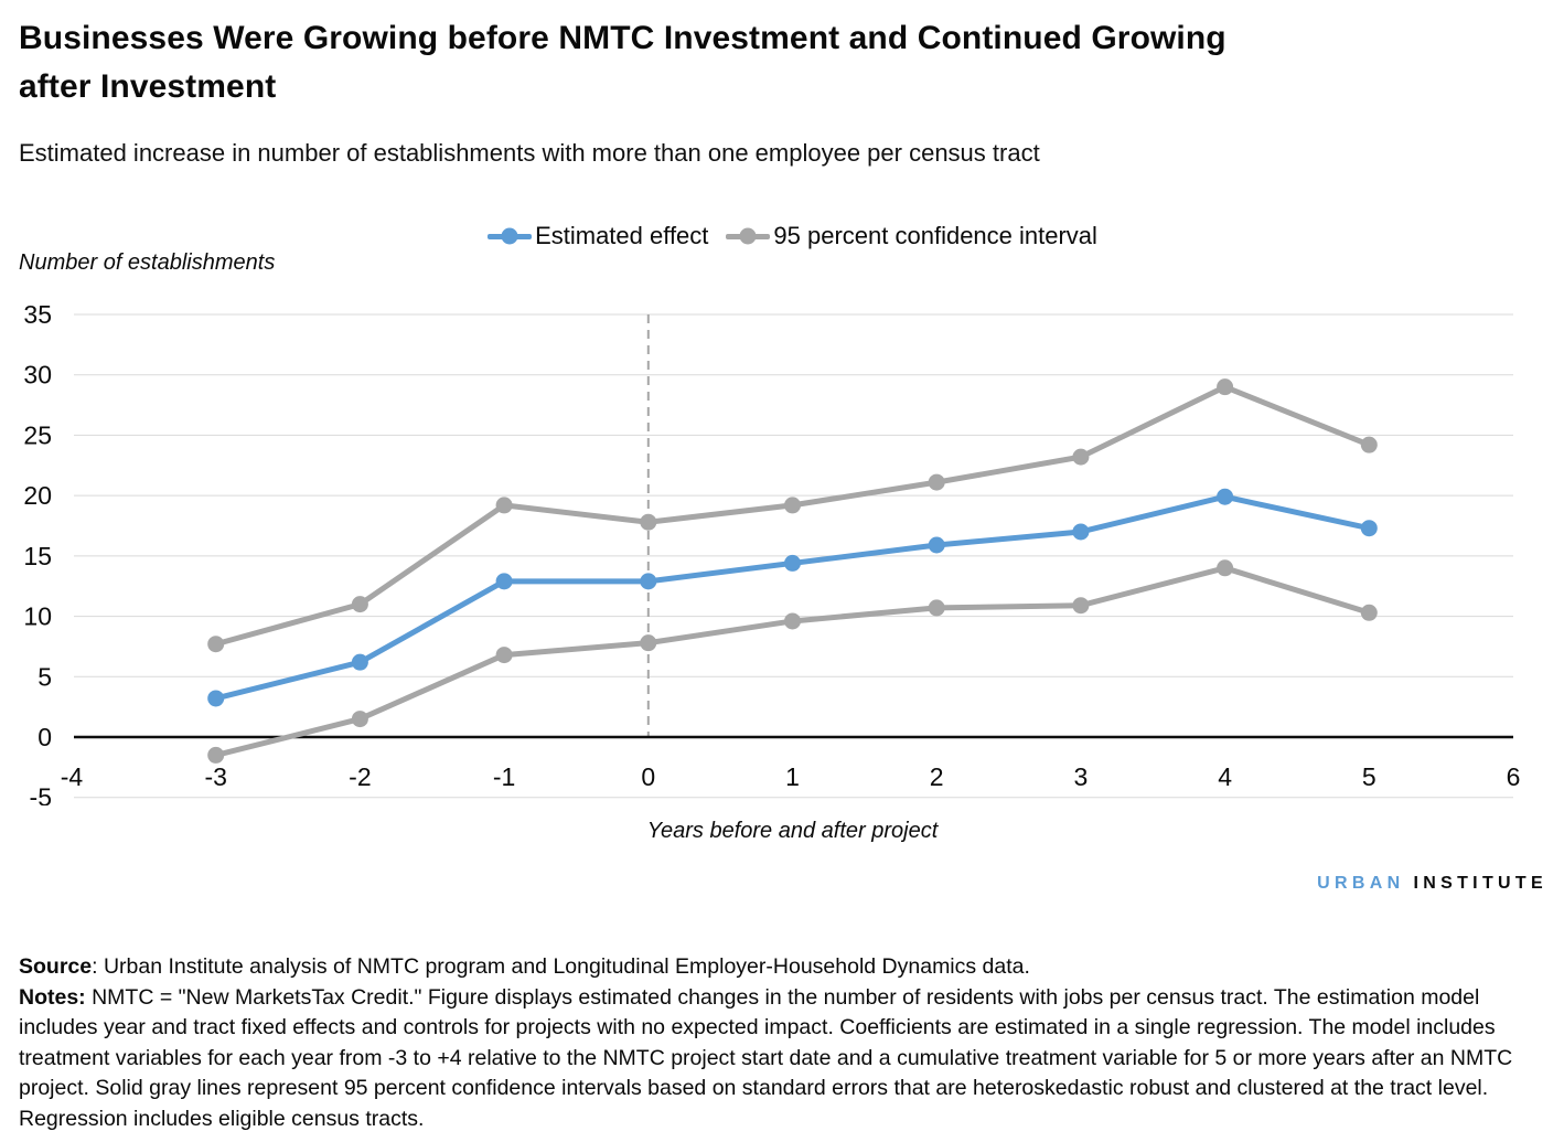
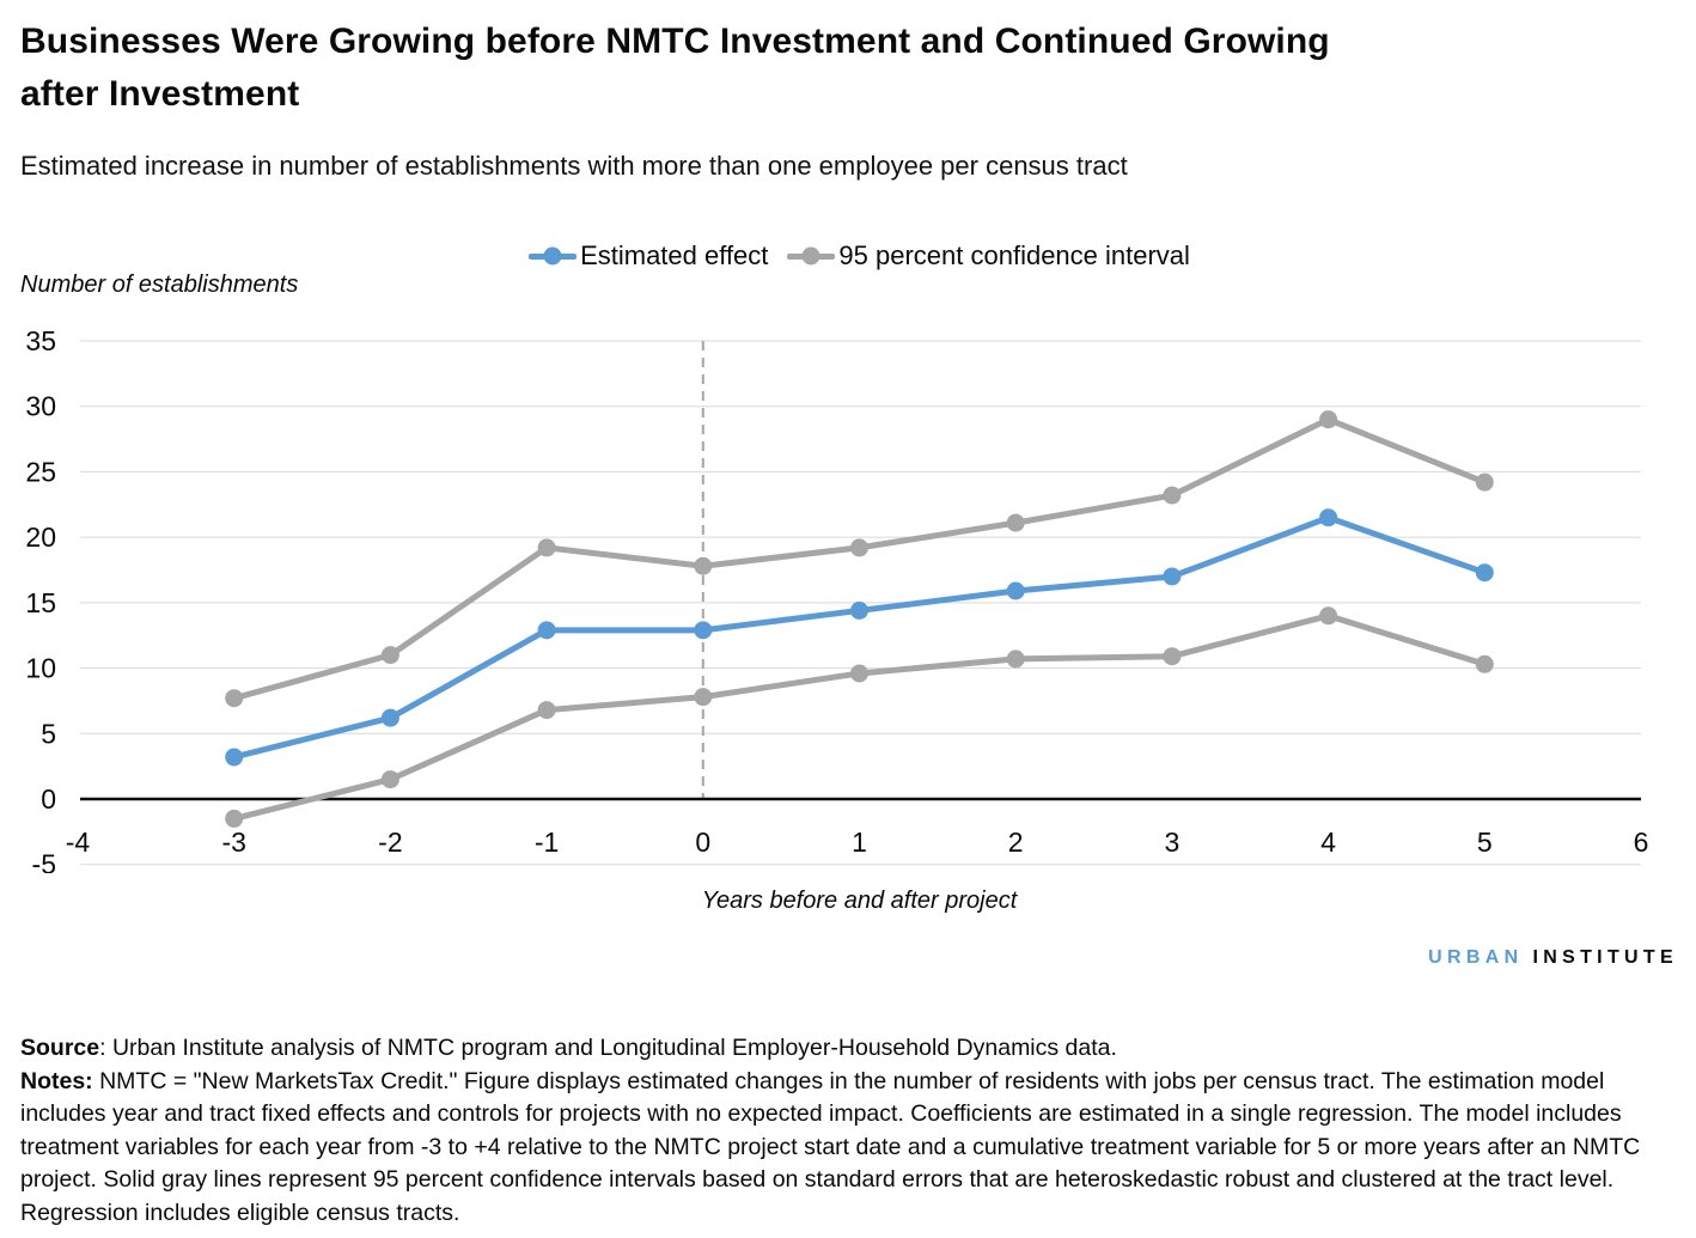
Estimated effect/4: 19.9 -> 21.5
